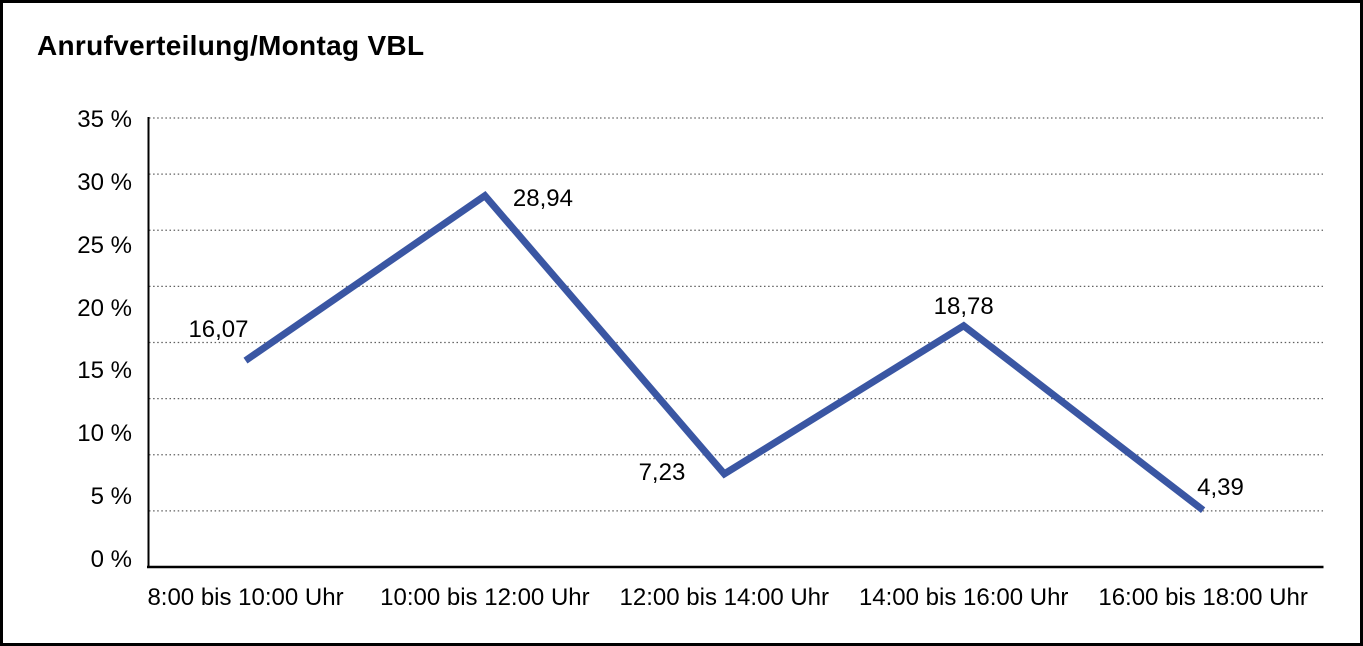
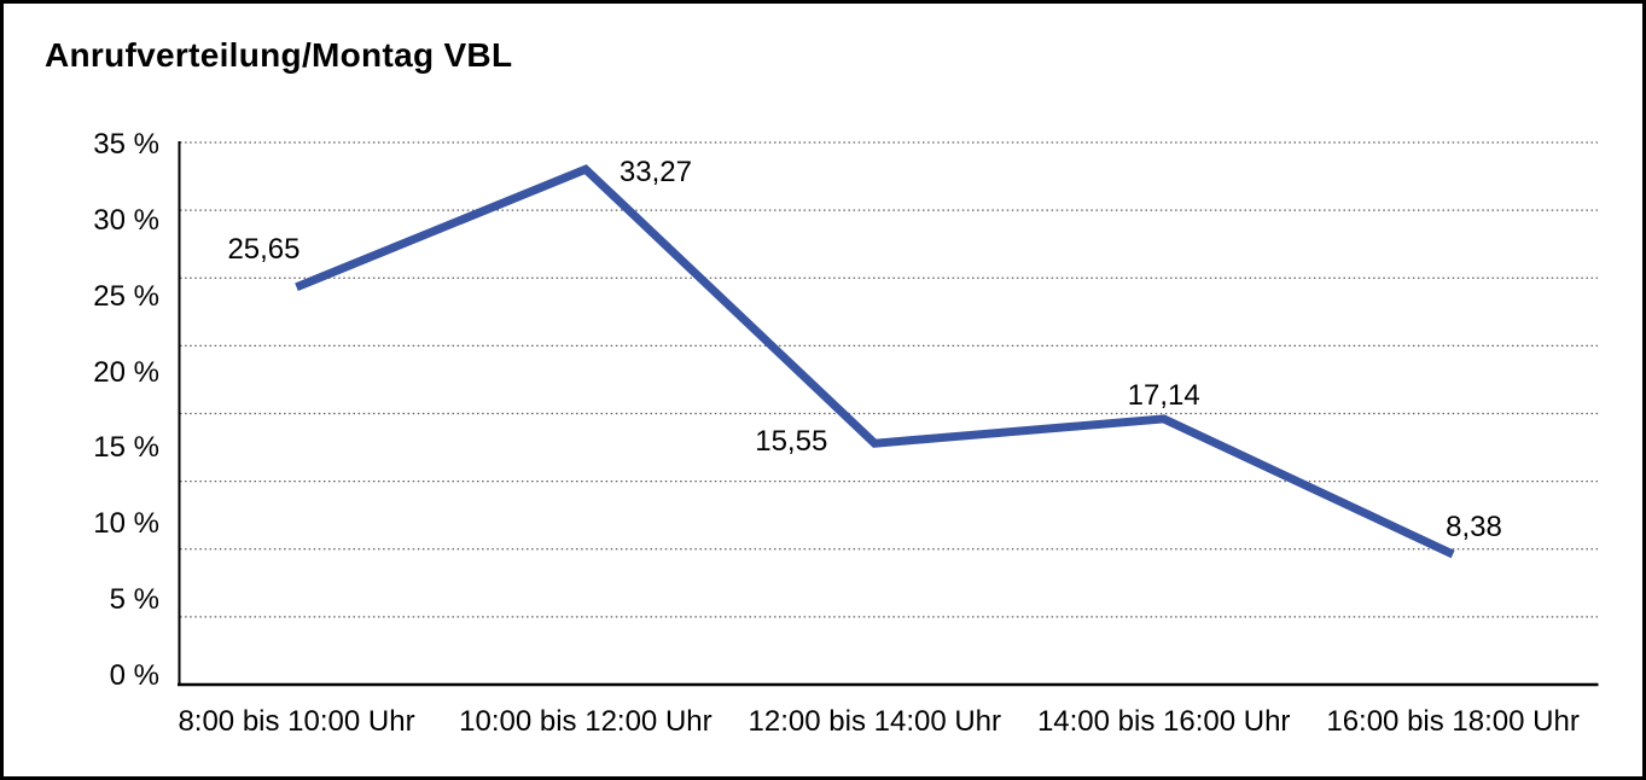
8:00 bis 10:00 Uhr: 16,07 -> 25,65
10:00 bis 12:00 Uhr: 28,94 -> 33,27
12:00 bis 14:00 Uhr: 7,23 -> 15,55
14:00 bis 16:00 Uhr: 18,78 -> 17,14
16:00 bis 18:00 Uhr: 4,39 -> 8,38
